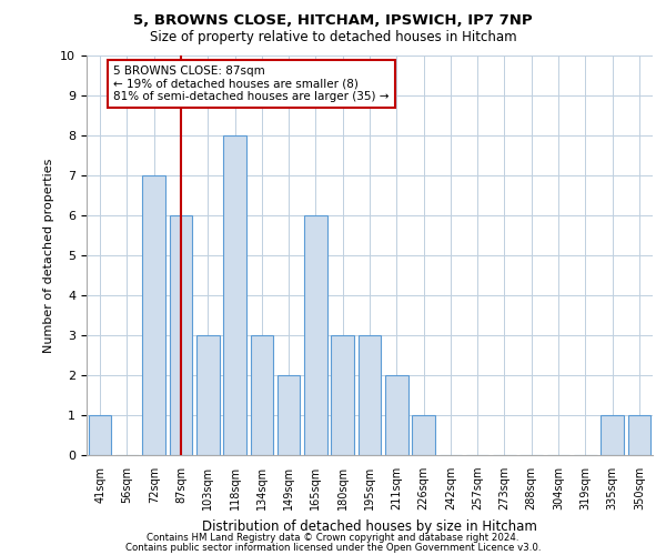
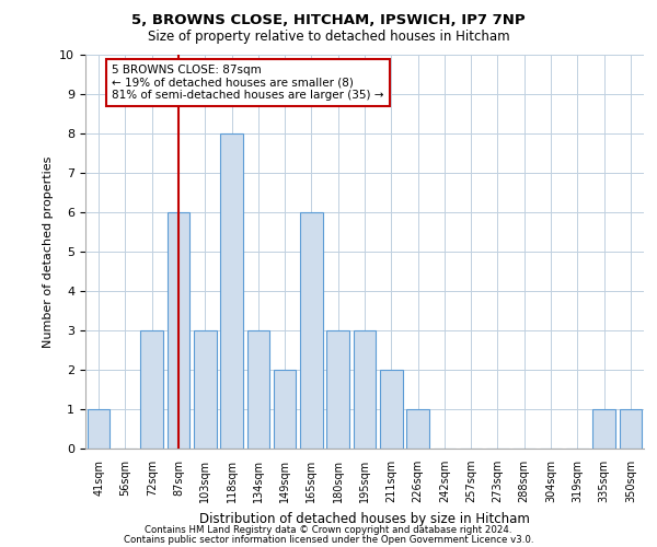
72sqm: 7 -> 3
